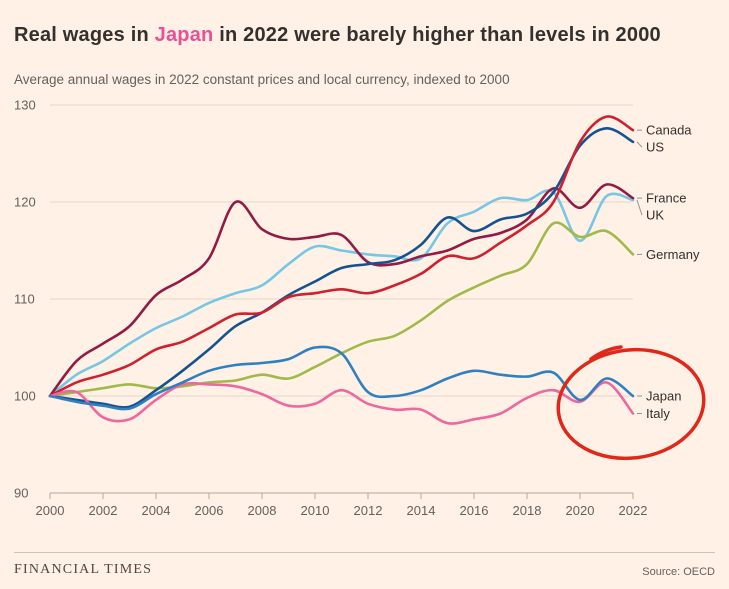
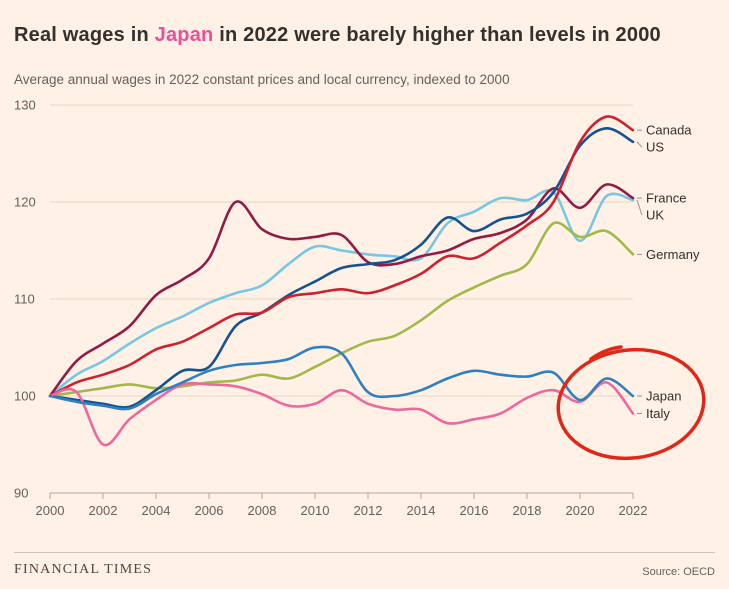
Italy/2002: 98 -> 95
US/2006: 105 -> 103
